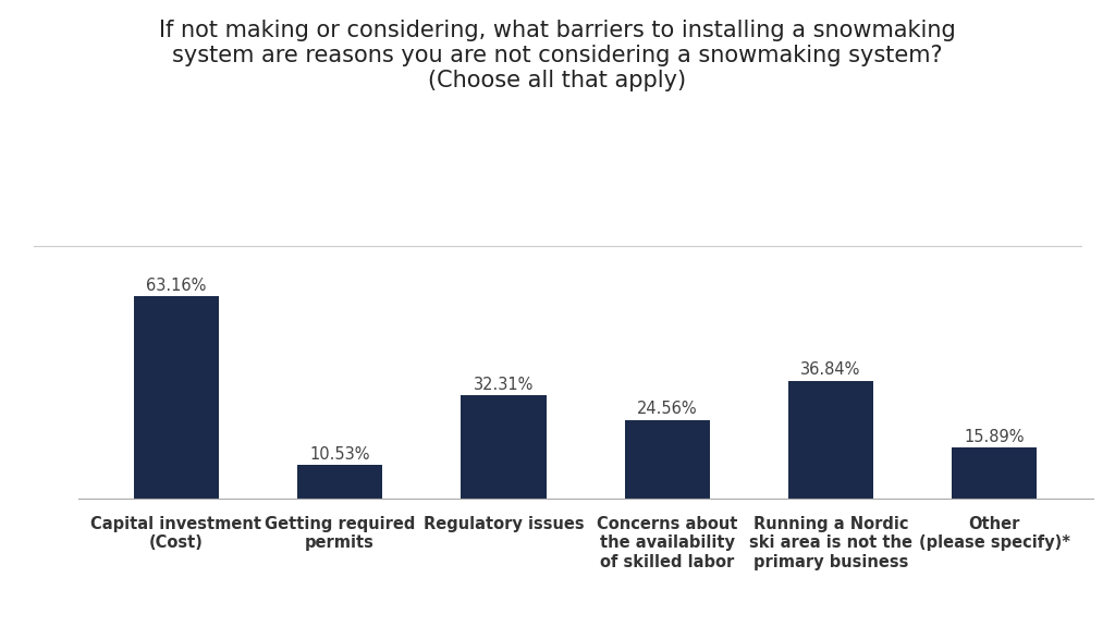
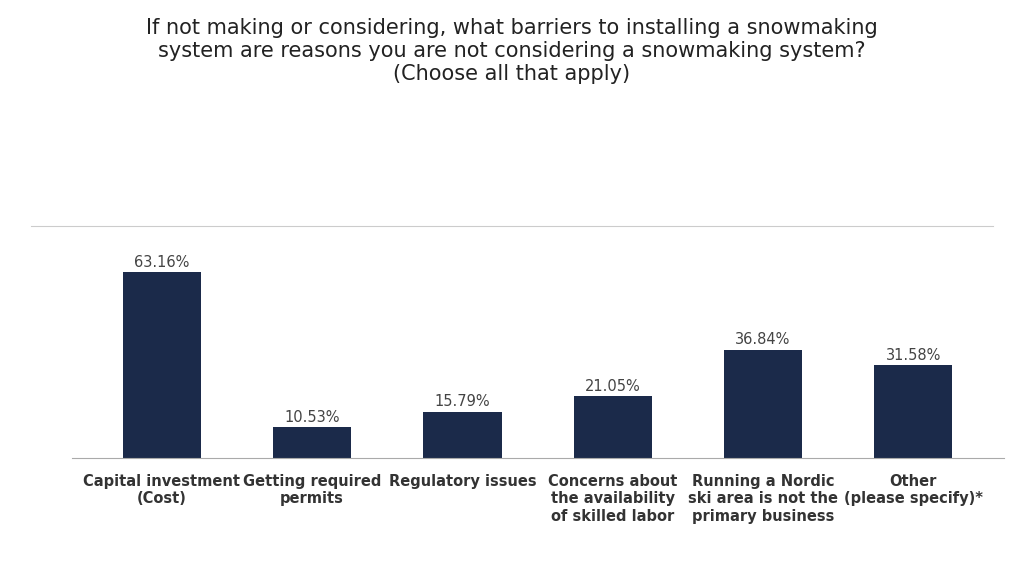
Regulatory issues: 32.31% -> 15.79%
Concerns about the availability of skilled labor: 24.56% -> 21.05%
Other (please specify)*: 15.89% -> 31.58%
